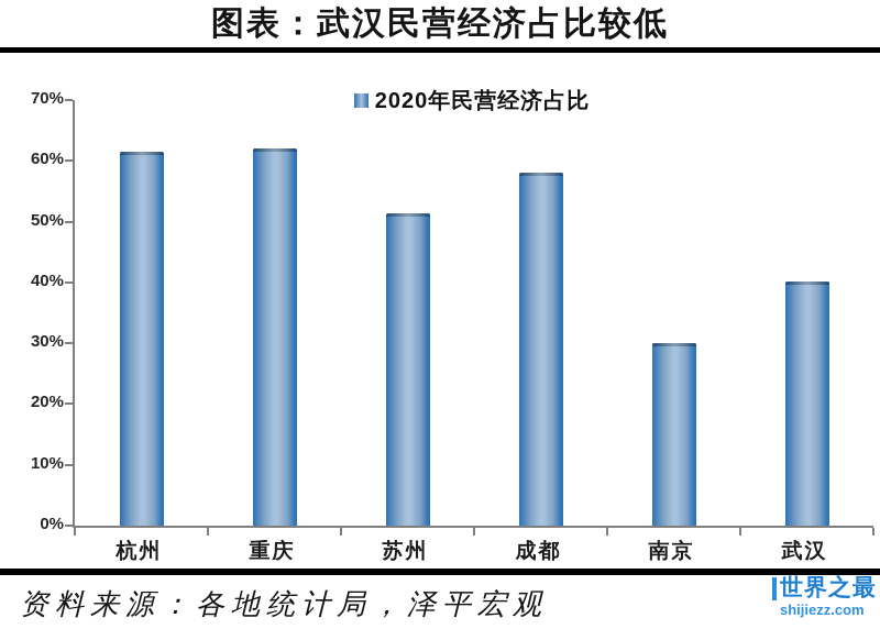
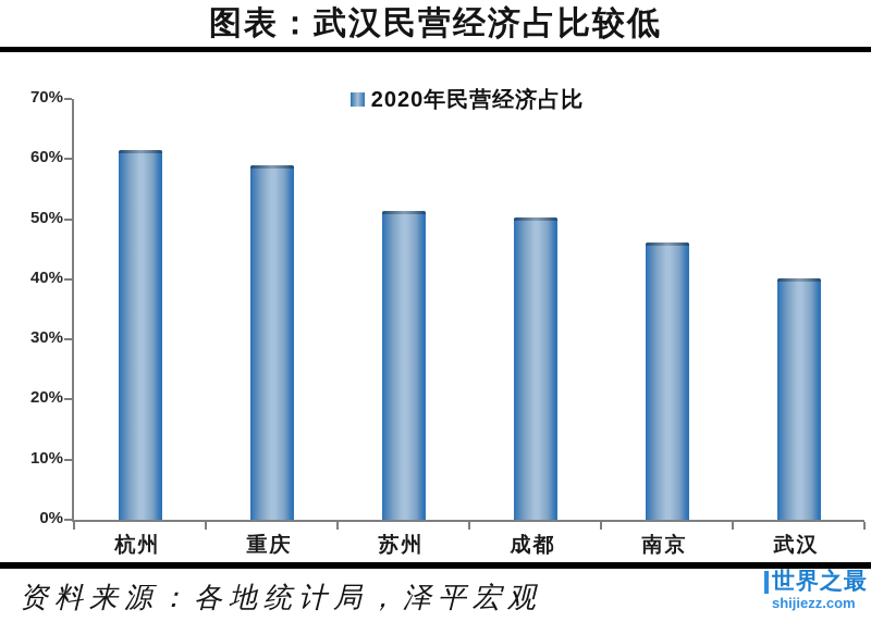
重庆: 62% -> 59%
成都: 58% -> 50%
南京: 30% -> 46%
